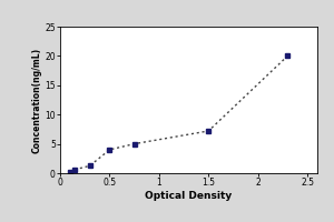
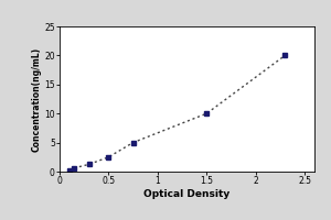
0.5: 4.0 -> 2.5
1.5: 7.2 -> 10.0
